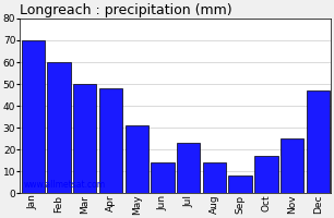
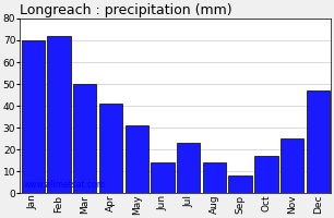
Feb: 60 -> 72
Apr: 48 -> 41
